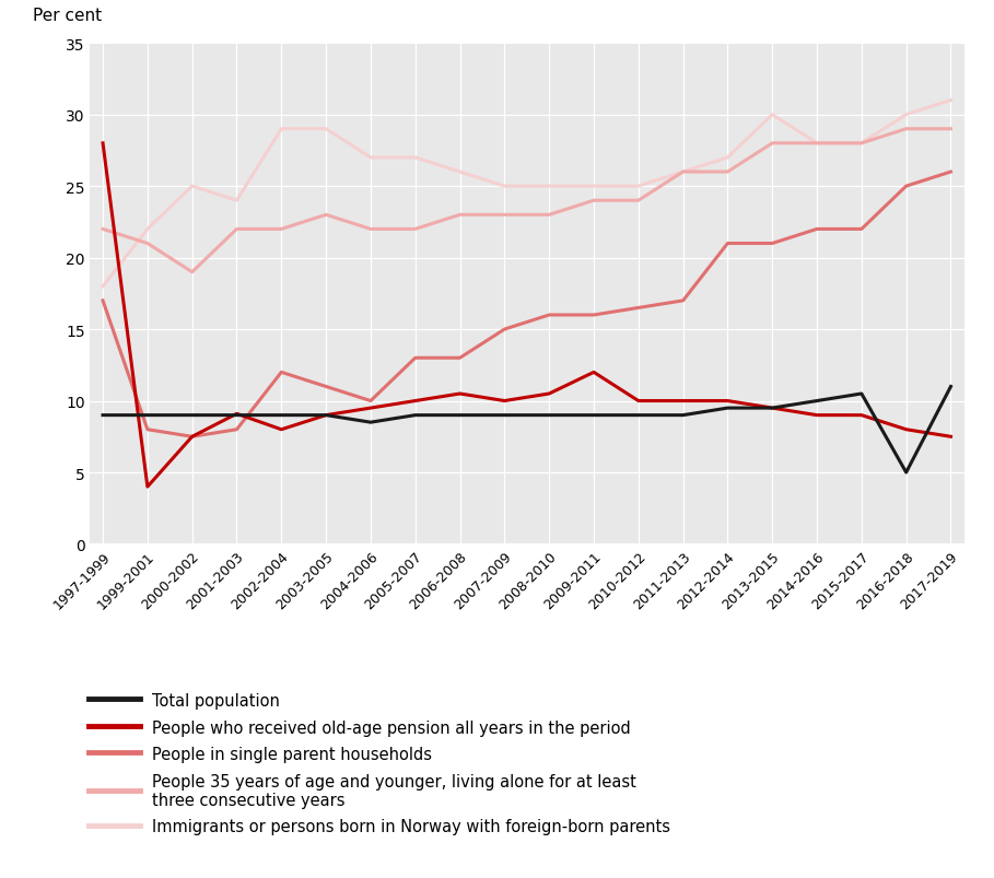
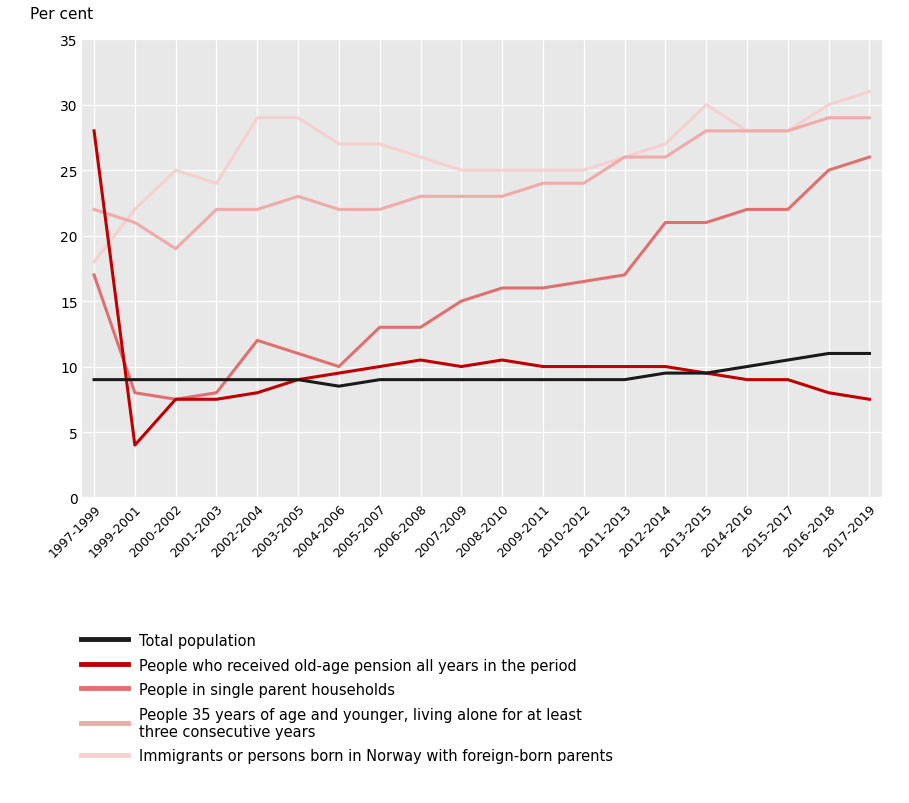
People who received old-age pension all years in the period/2001-2003: 9.1 -> 7.5
People who received old-age pension all years in the period/2009-2011: 12.0 -> 10.0
Total population/2016-2018: 5.0 -> 11.0
